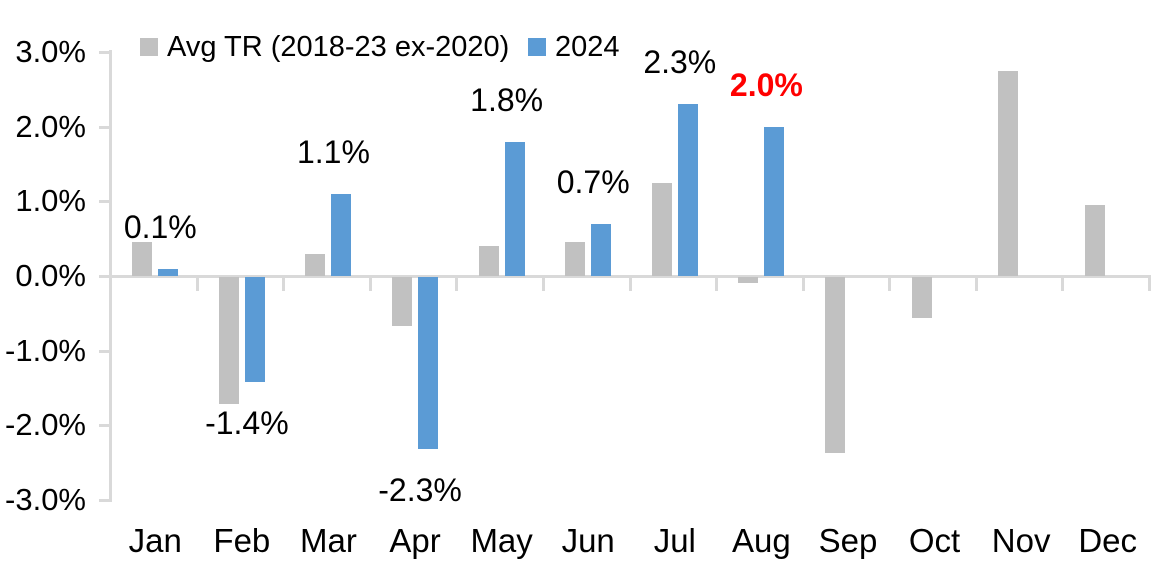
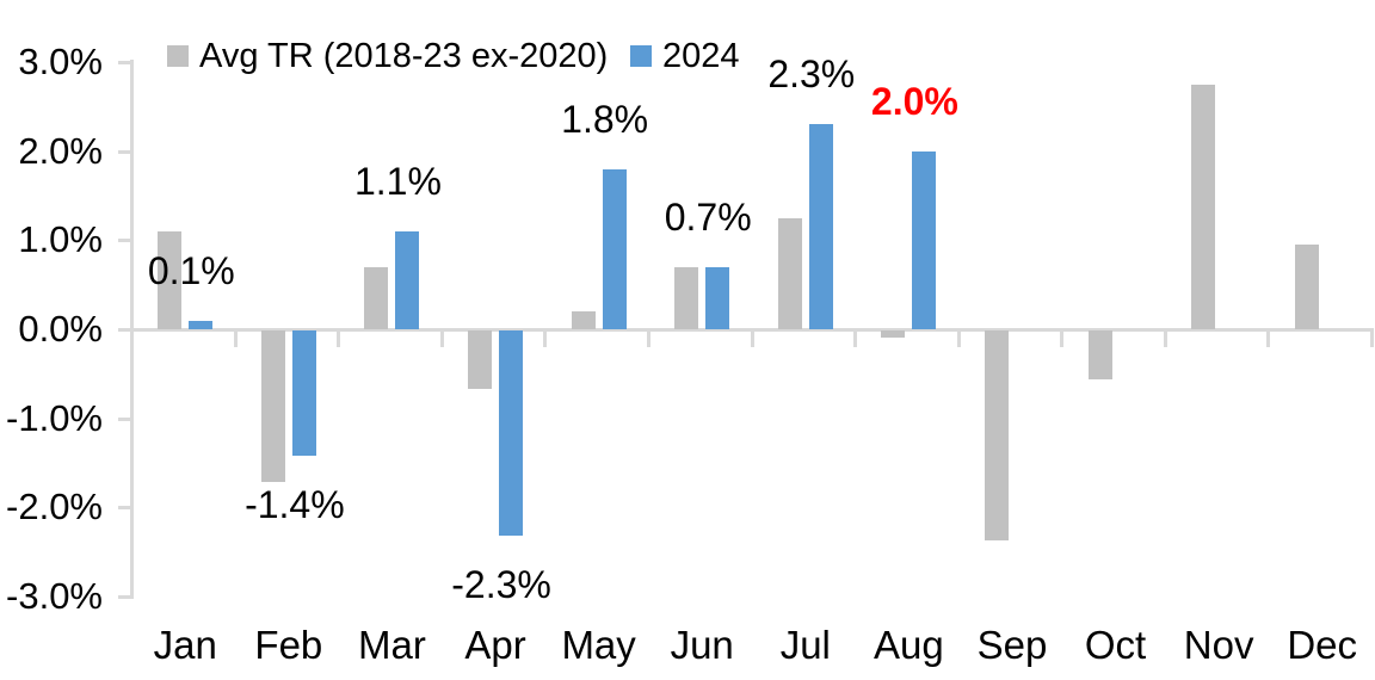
Avg TR (2018-23 ex-2020)/Jan: 0.5% -> 1.1%
Avg TR (2018-23 ex-2020)/Mar: 0.3% -> 0.7%
Avg TR (2018-23 ex-2020)/May: 0.4% -> 0.2%
Avg TR (2018-23 ex-2020)/Jun: 0.5% -> 0.7%
